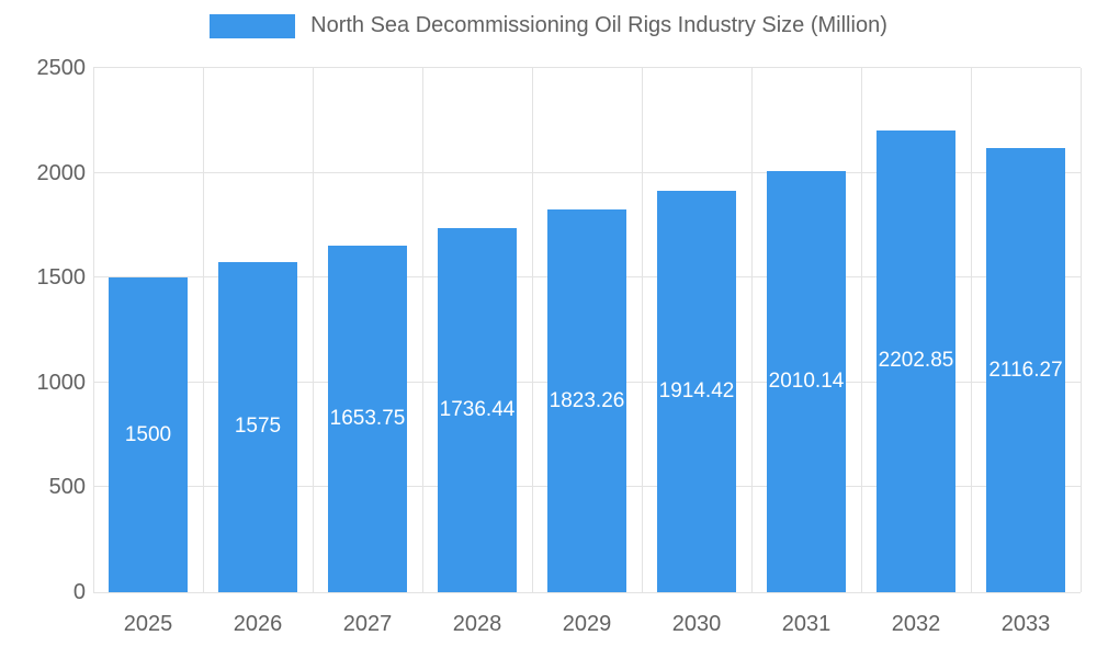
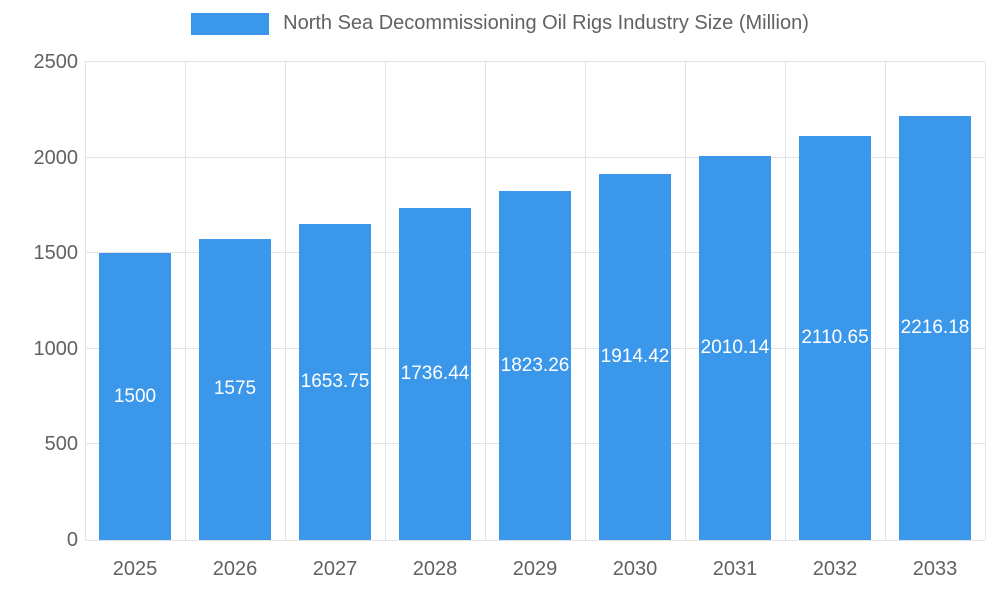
2032: 2202.85 -> 2110.65
2033: 2116.27 -> 2216.18
